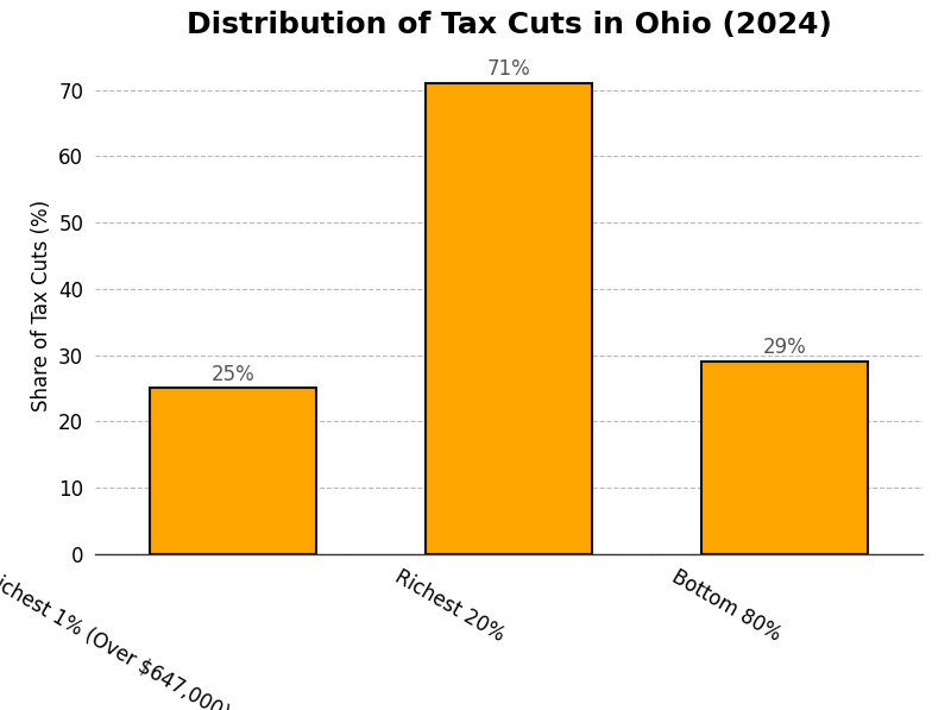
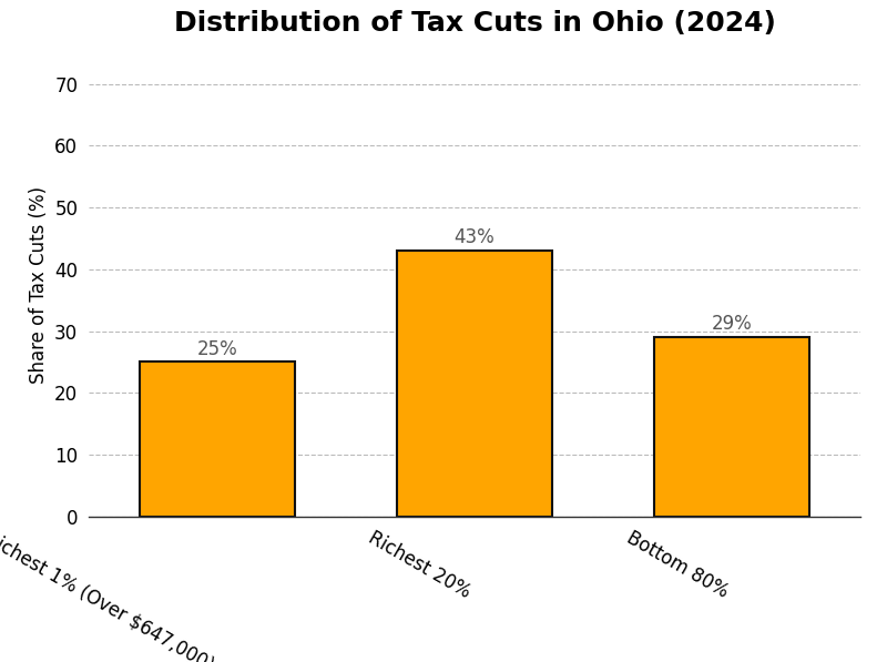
Richest 20%: 71% -> 43%
